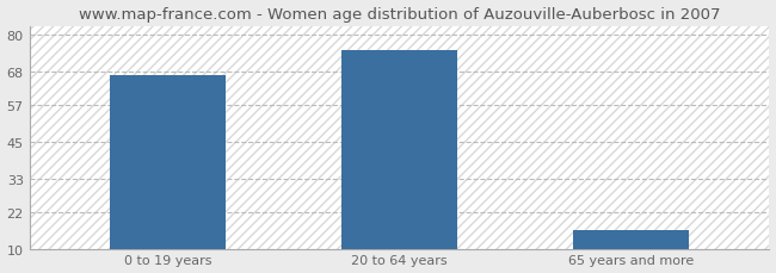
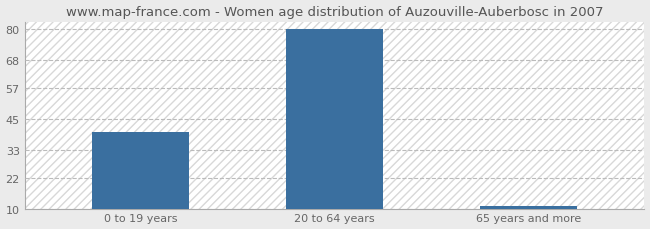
0 to 19 years: 67 -> 40
20 to 64 years: 75 -> 80
65 years and more: 16 -> 11
